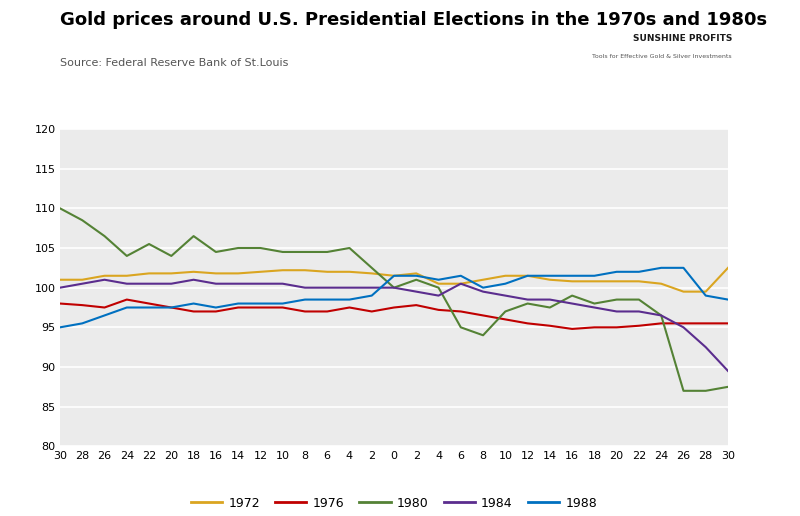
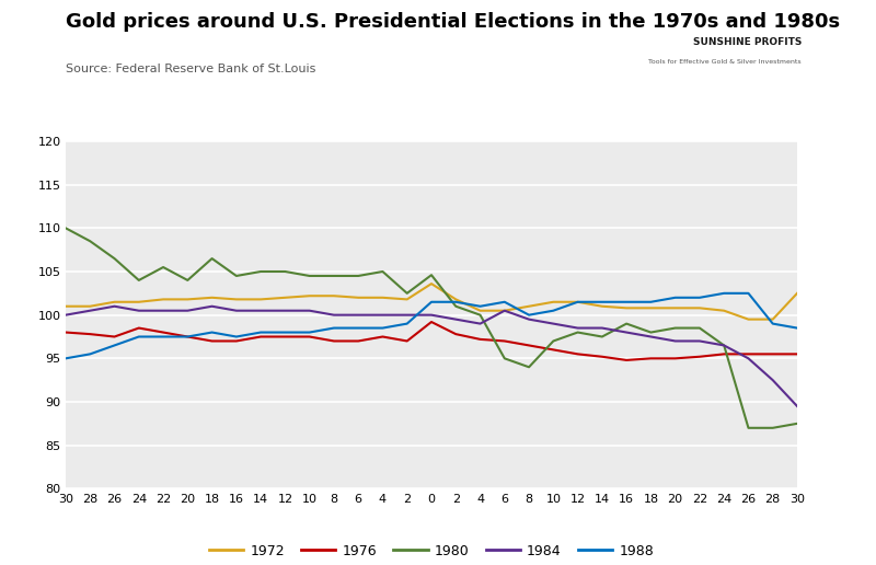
1972/0: 101.5 -> 103.6
1976/0: 97.5 -> 99.2
1980/0: 100.0 -> 104.6
